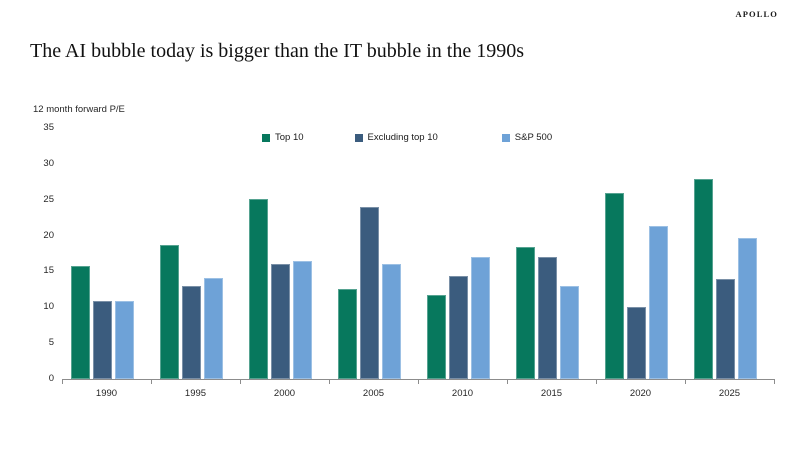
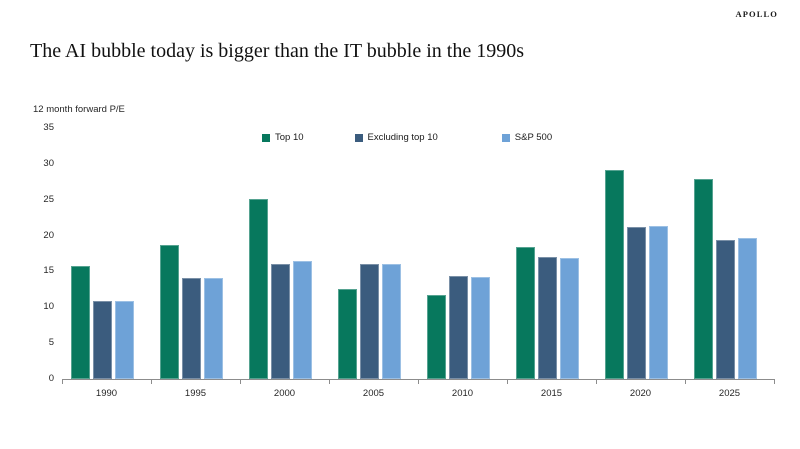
Excluding top 10/1995: 13 -> 14
Excluding top 10/2005: 24 -> 16
S&P 500/2010: 17 -> 14
S&P 500/2015: 13 -> 17
Top 10/2020: 26 -> 29
Excluding top 10/2020: 10 -> 21
Excluding top 10/2025: 14 -> 19
